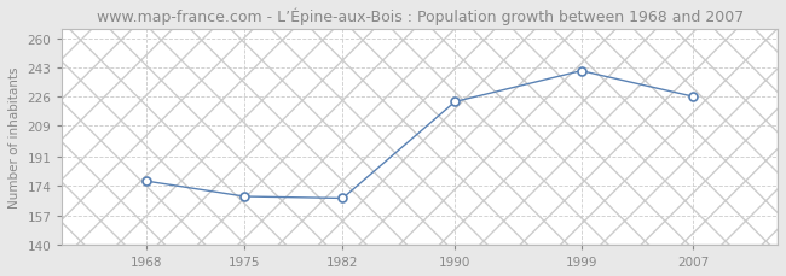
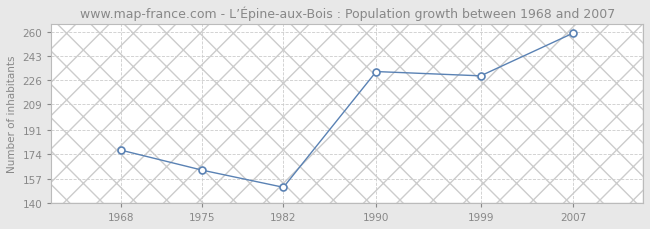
1975: 168 -> 163
1982: 167 -> 151
1990: 223 -> 232
1999: 241 -> 229
2007: 226 -> 259
